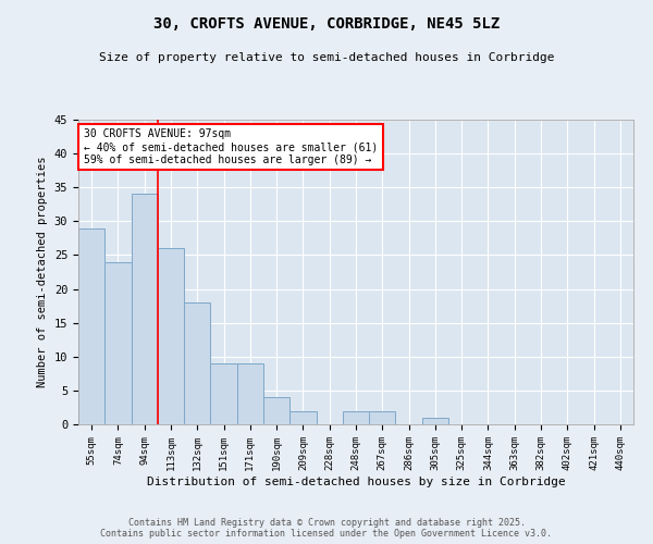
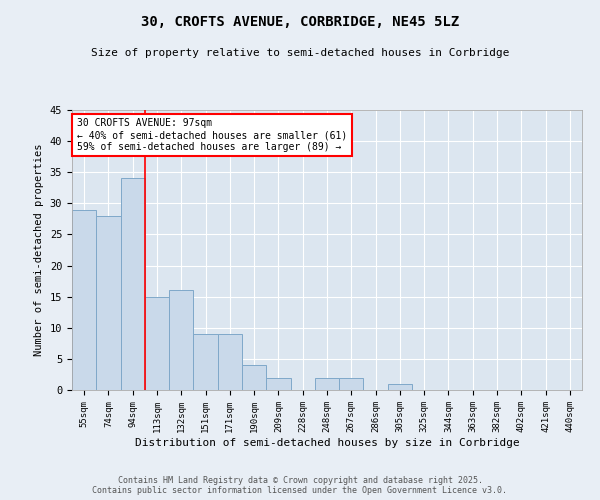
74sqm: 24 -> 28
113sqm: 26 -> 15
132sqm: 18 -> 16
